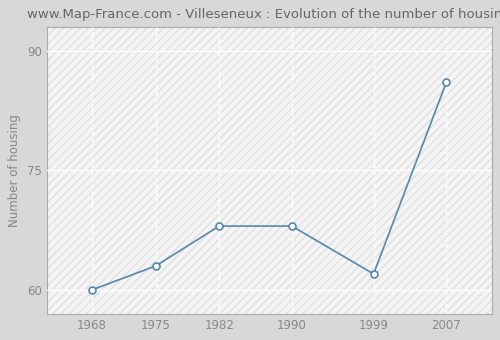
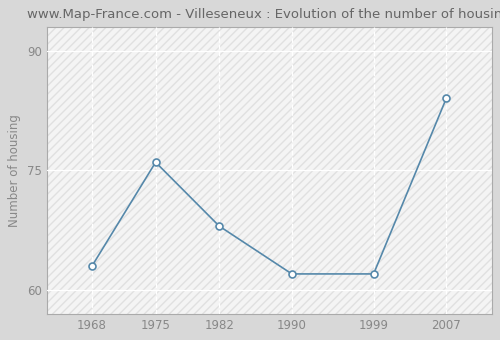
1968: 60 -> 63
1975: 63 -> 76
1990: 68 -> 62
2007: 86 -> 84
